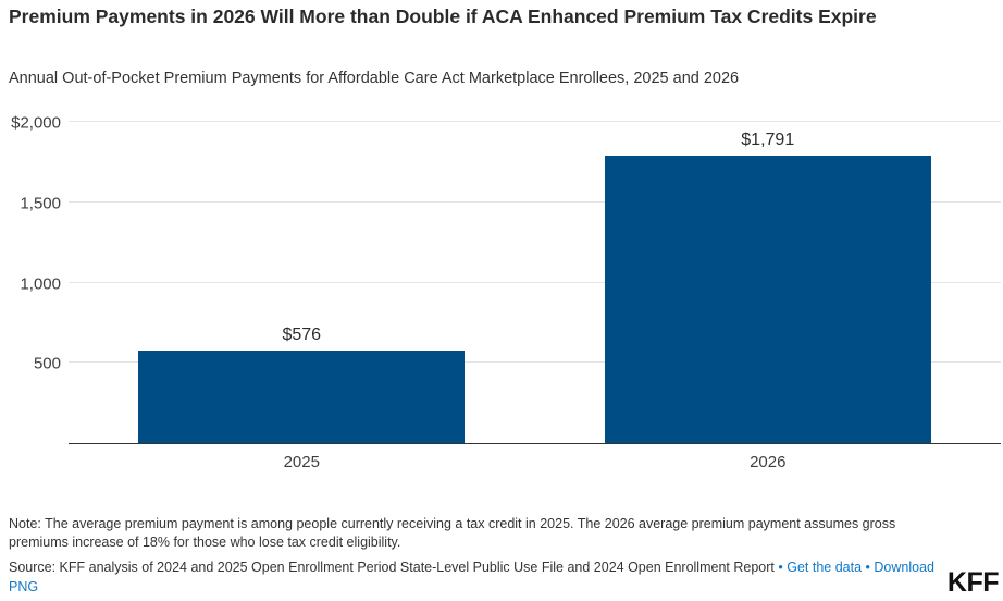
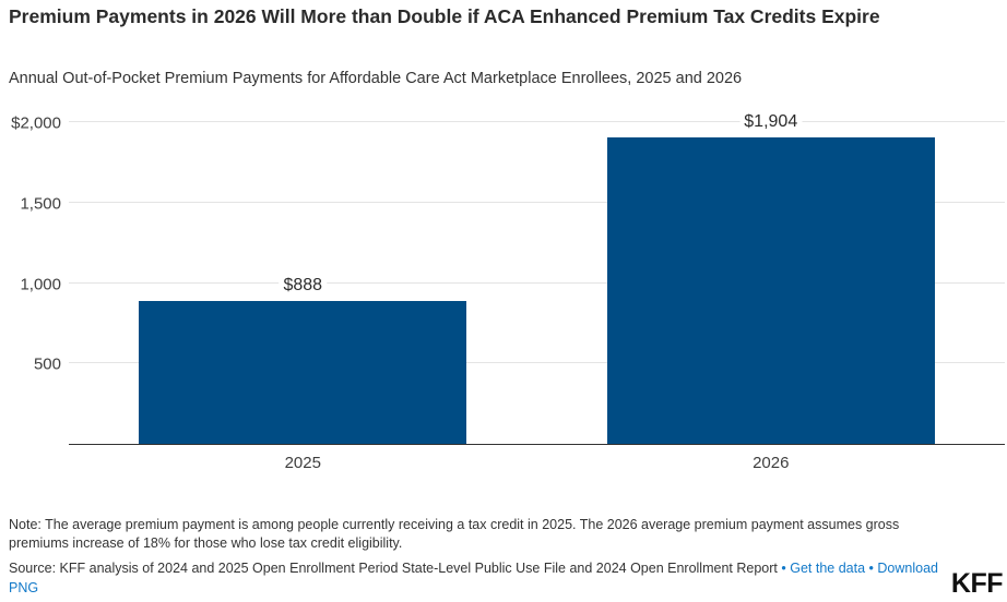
2025: $576 -> $888
2026: $1,791 -> $1,904
